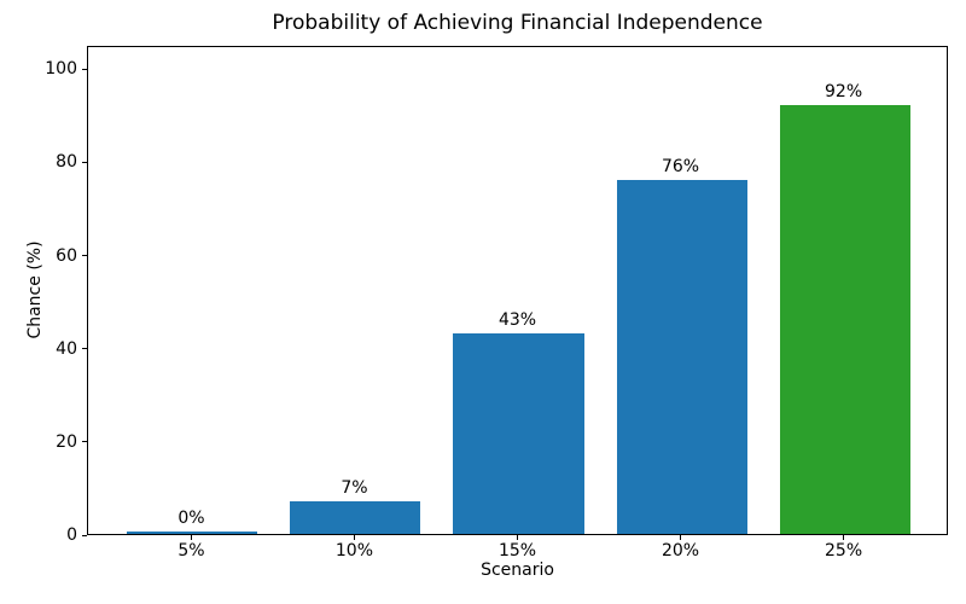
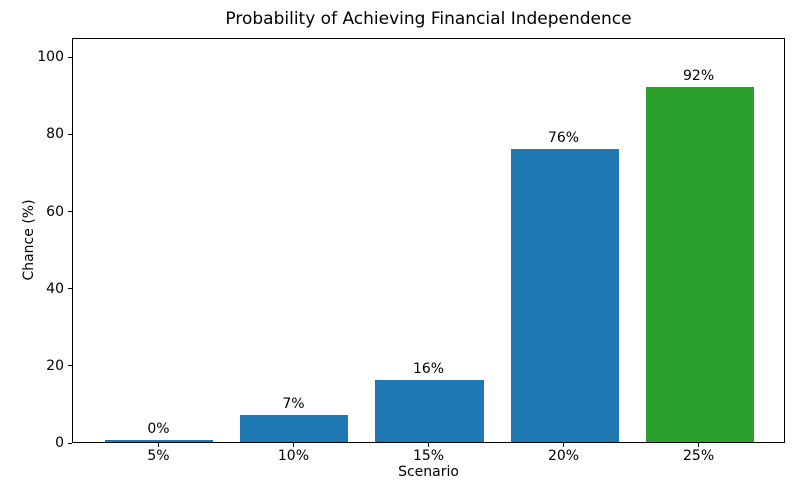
15%: 43% -> 16%
